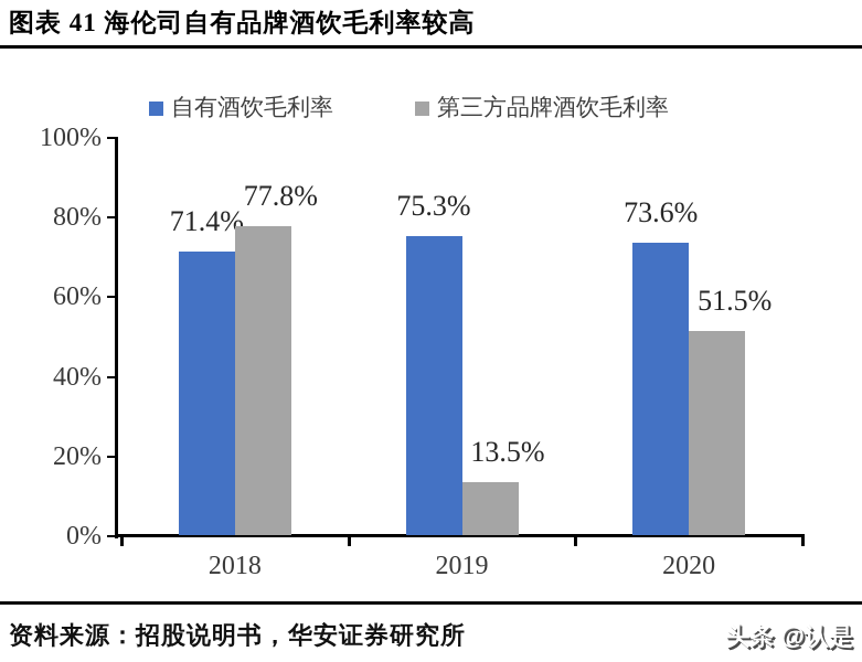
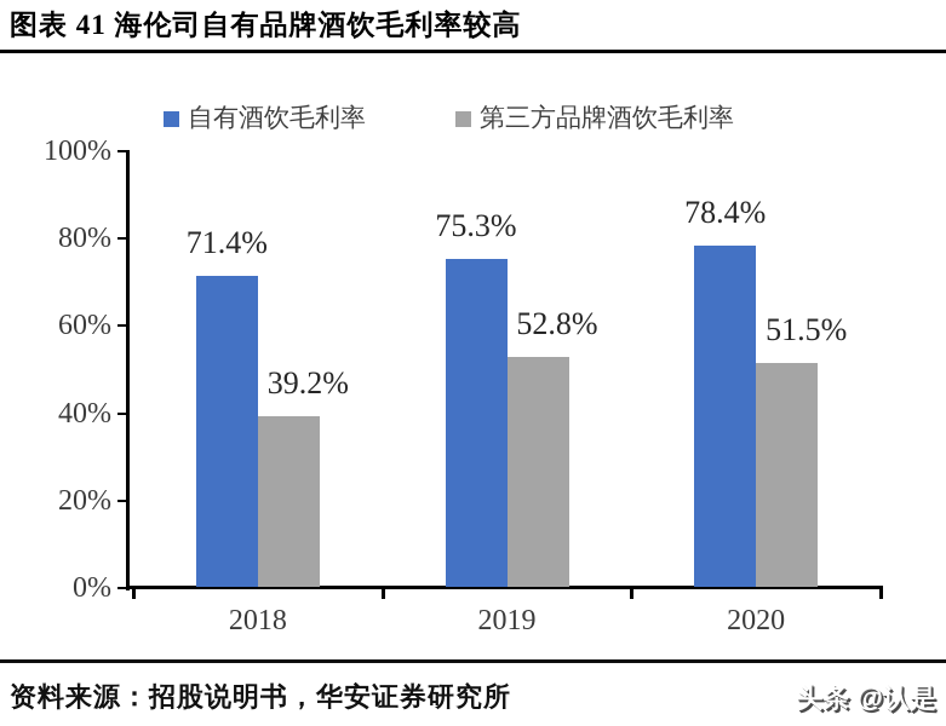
第三方品牌酒饮毛利率/2018: 77.8% -> 39.2%
第三方品牌酒饮毛利率/2019: 13.5% -> 52.8%
自有酒饮毛利率/2020: 73.6% -> 78.4%
